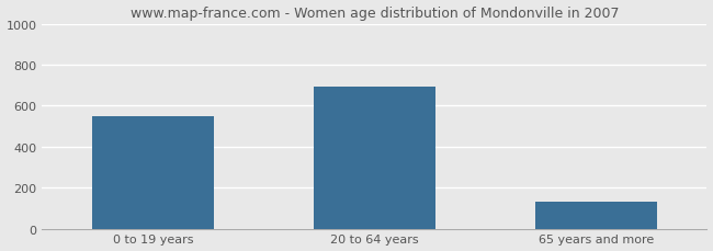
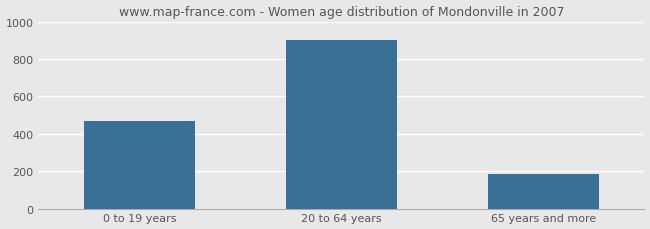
0 to 19 years: 550 -> 470
20 to 64 years: 690 -> 900
65 years and more: 130 -> 180
